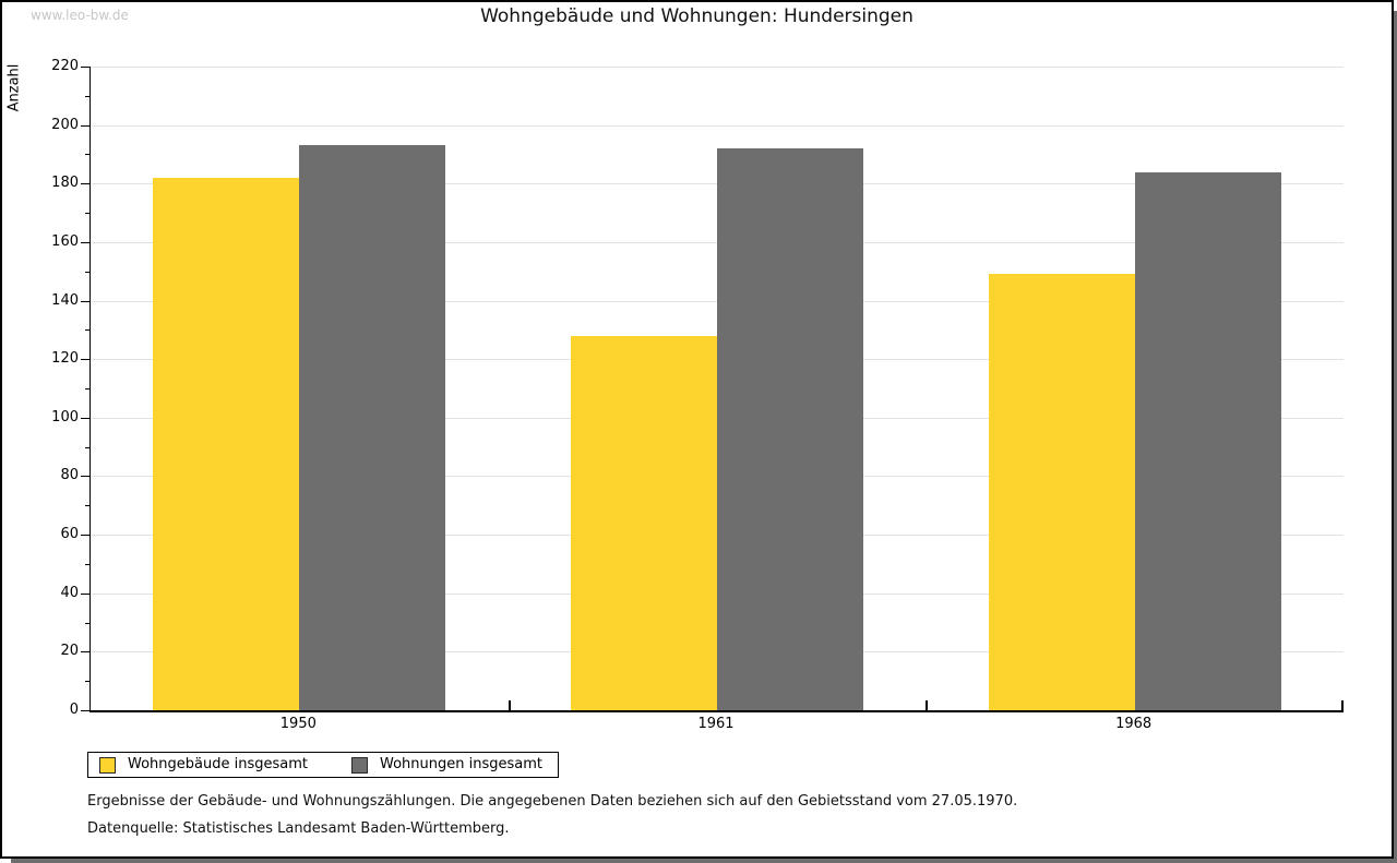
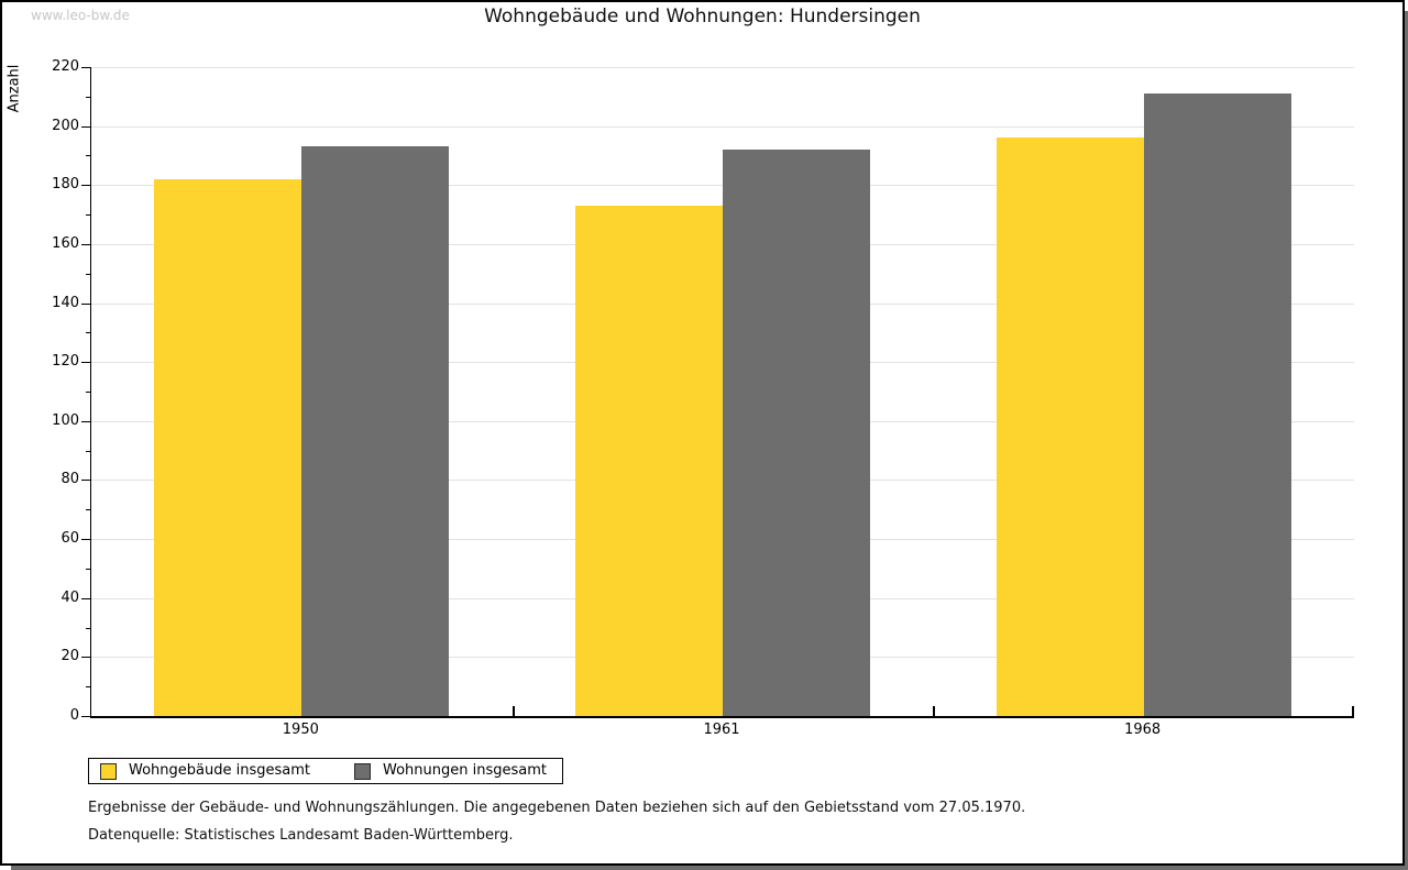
Wohngebäude insgesamt/1961: 128 -> 173
Wohngebäude insgesamt/1968: 149 -> 196
Wohnungen insgesamt/1968: 184 -> 211
